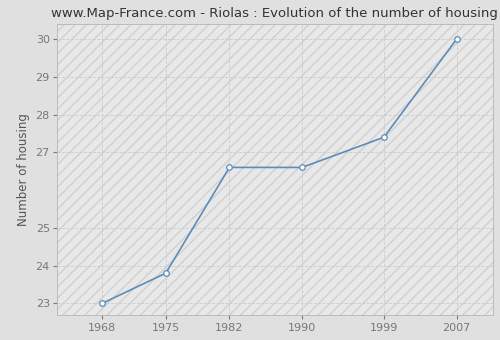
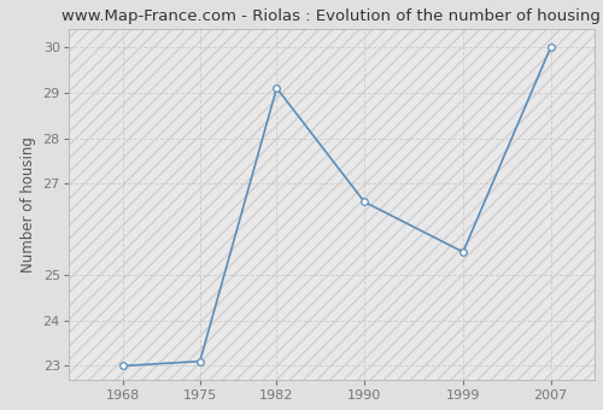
1975: 23.8 -> 23.1
1982: 26.6 -> 29.1
1999: 27.4 -> 25.5
